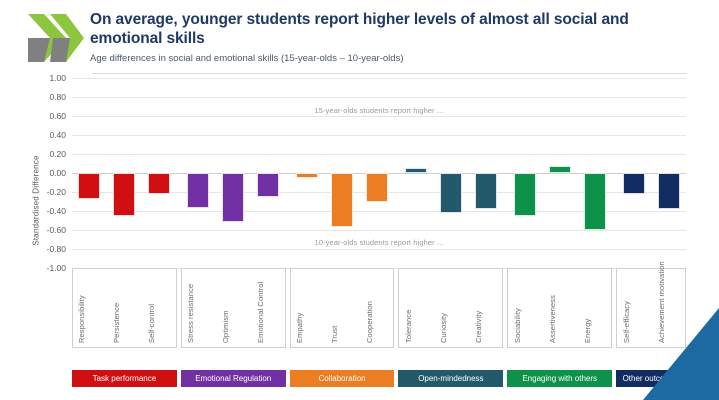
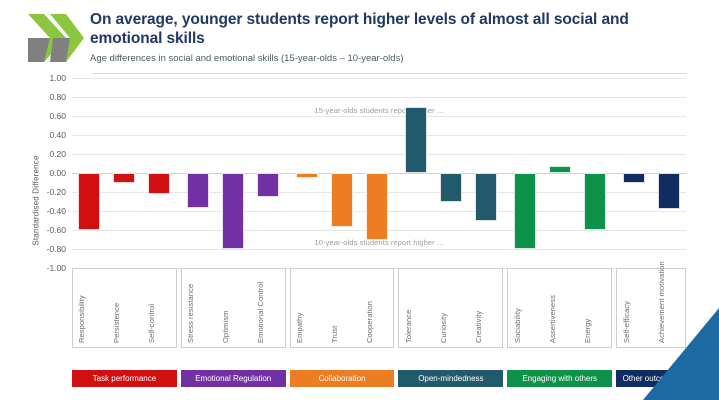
Responsibility: -0.3 -> -0.6
Persistence: -0.5 -> -0.1
Optimism: -0.5 -> -0.8
Cooperation: -0.3 -> -0.7
Tolerance: 0.1 -> 0.7
Curiosity: -0.4 -> -0.3
Creativity: -0.4 -> -0.5
Sociability: -0.5 -> -0.8
Self-efficacy: -0.2 -> -0.1
